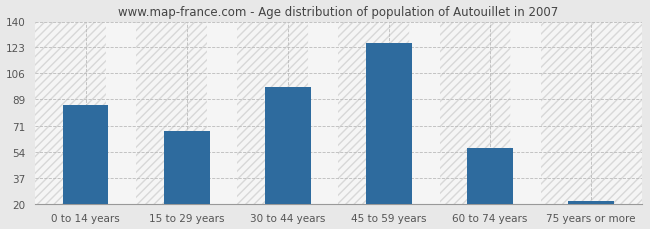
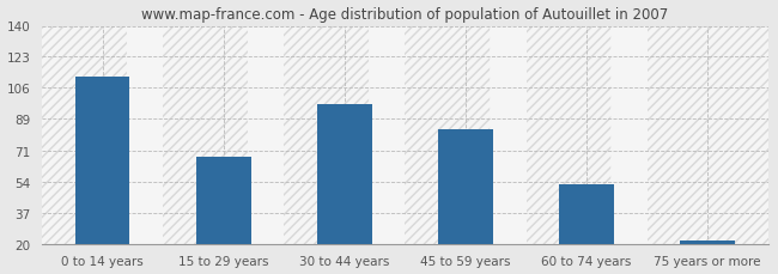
0 to 14 years: 85 -> 112
45 to 59 years: 126 -> 83
60 to 74 years: 57 -> 53
